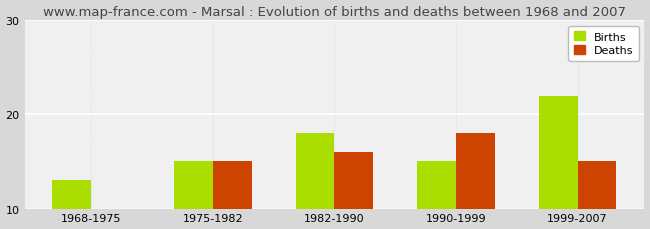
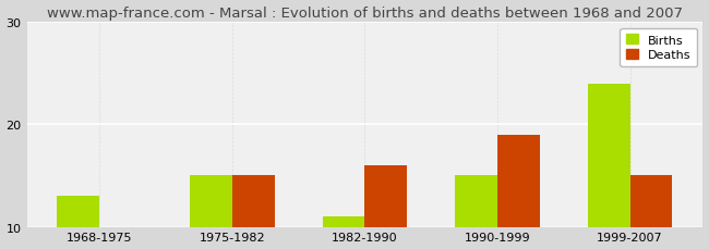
Births/1982-1990: 18 -> 11
Deaths/1990-1999: 18 -> 19
Births/1999-2007: 22 -> 24
